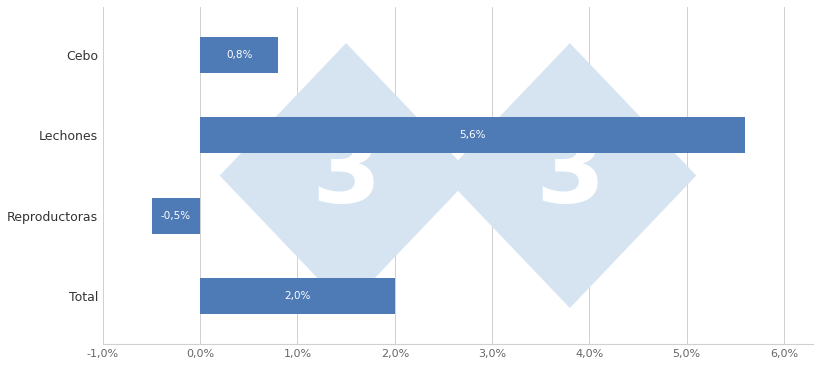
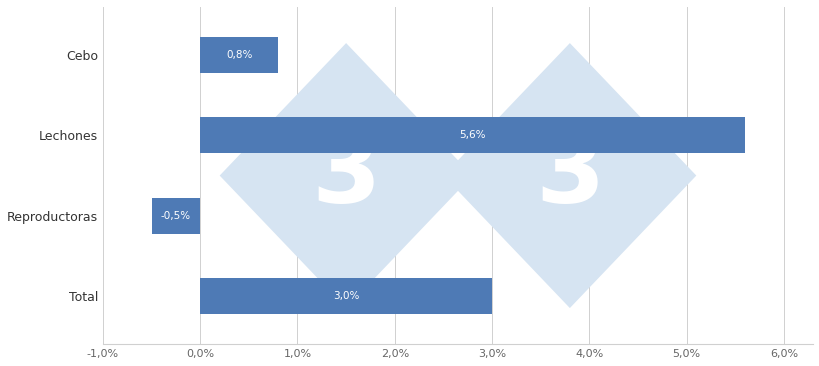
Total: 2,0% -> 3,0%
